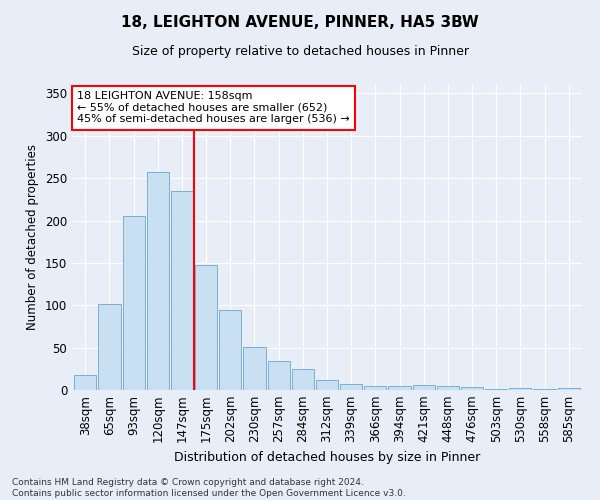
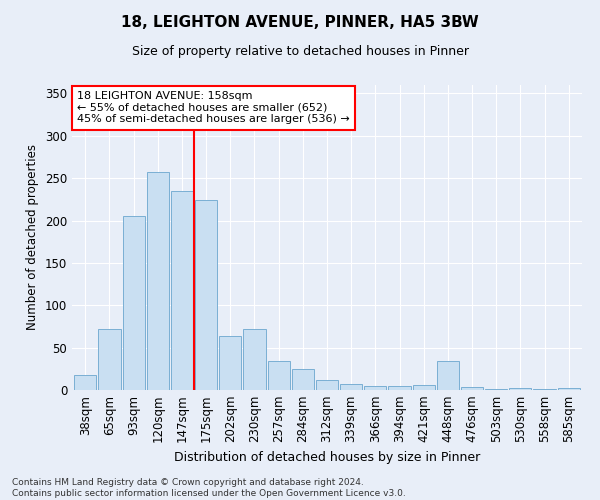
65sqm: 101 -> 72
175sqm: 148 -> 224
202sqm: 94 -> 64
230sqm: 51 -> 72
448sqm: 5 -> 34
